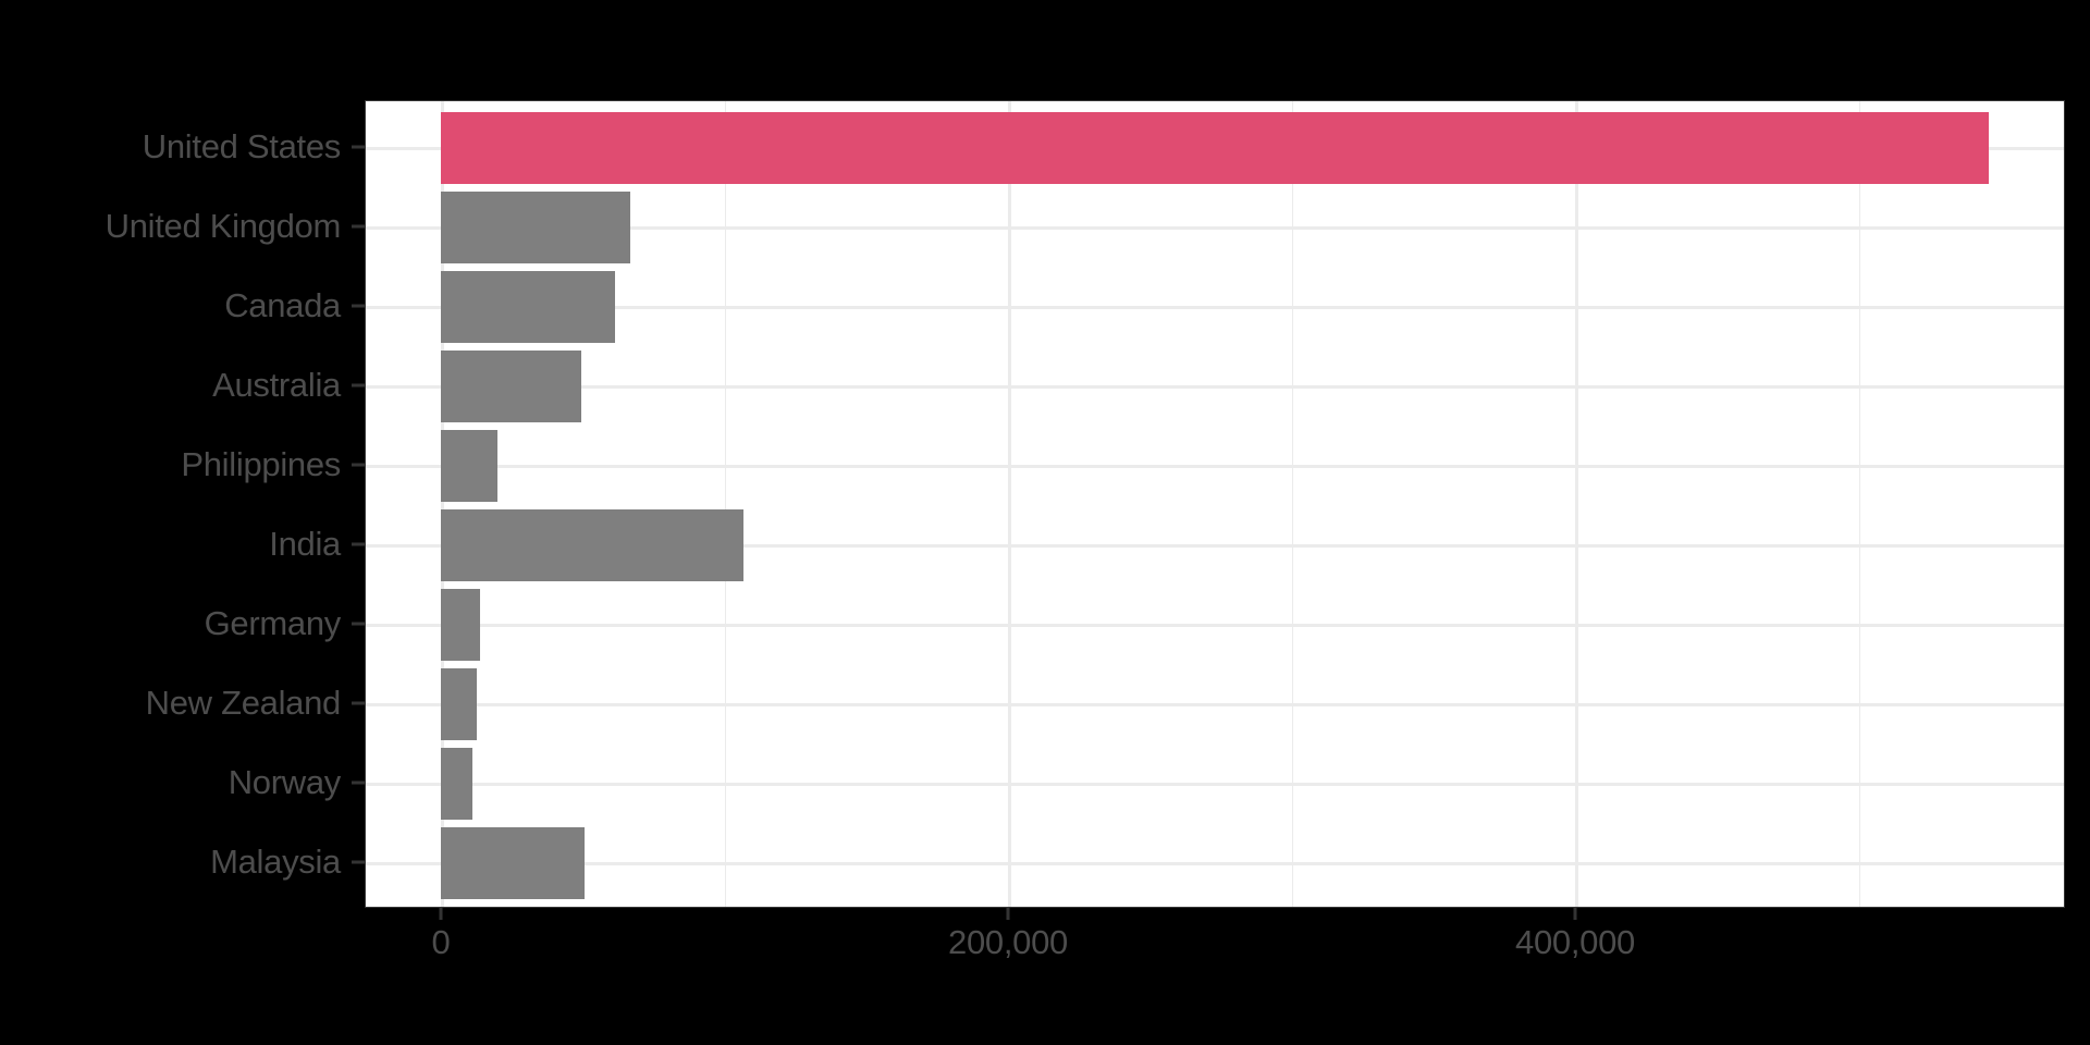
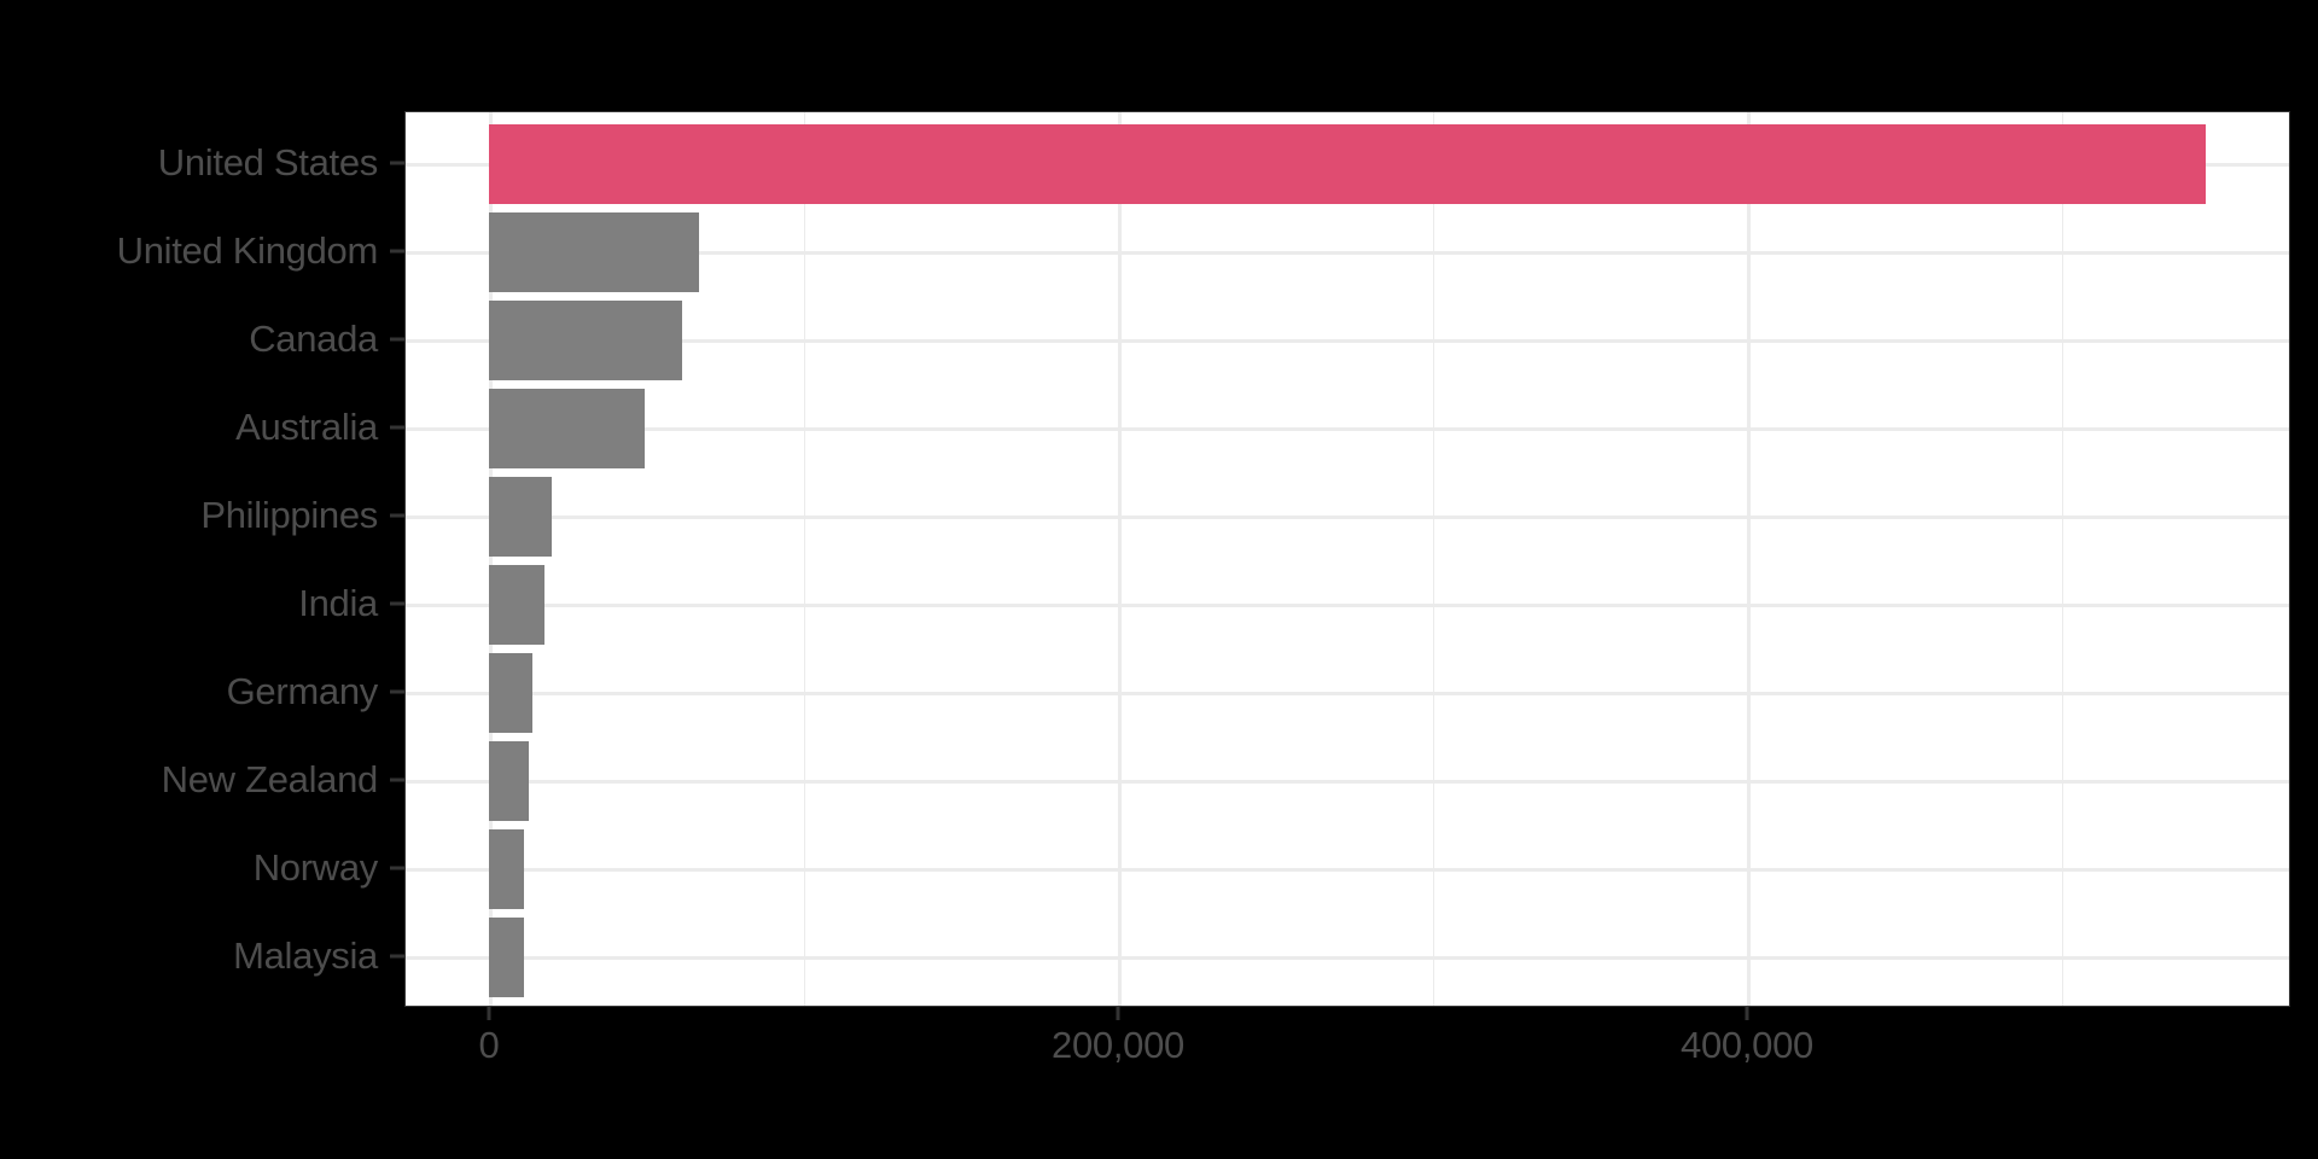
India: 107000 -> 18000
Malaysia: 51000 -> 12000
